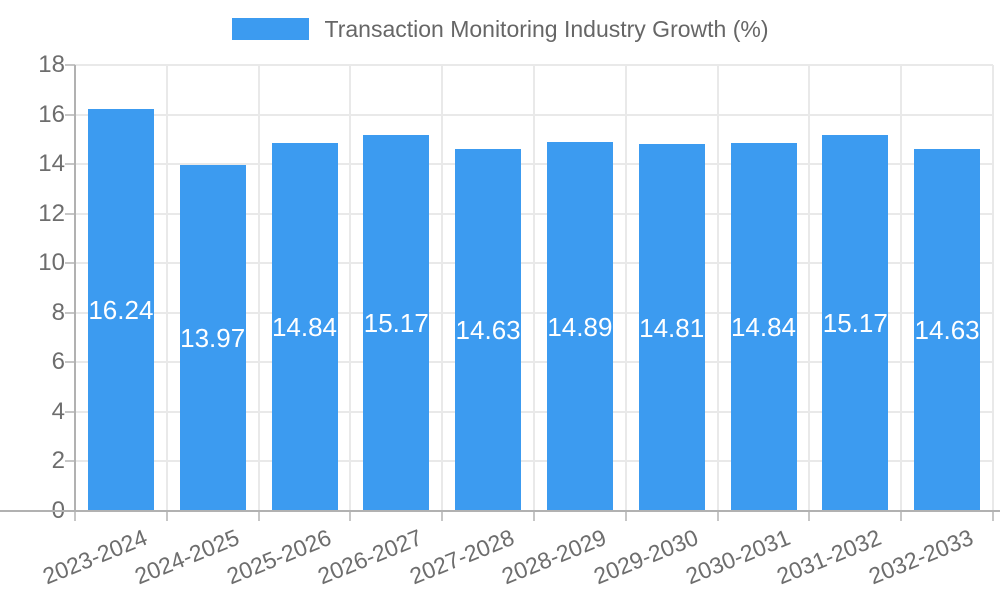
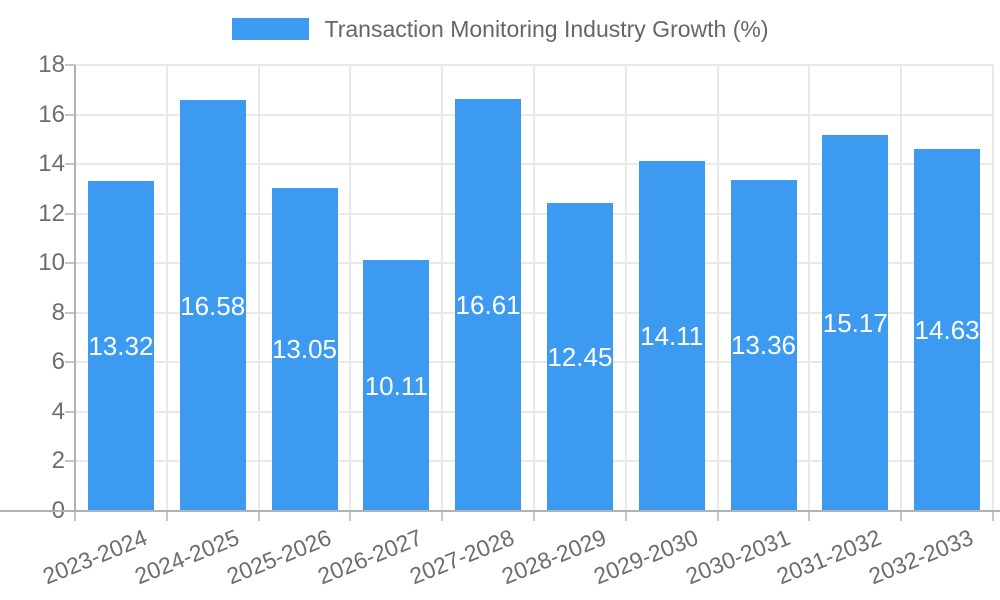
2023-2024: 16.24 -> 13.32
2024-2025: 13.97 -> 16.58
2025-2026: 14.84 -> 13.05
2026-2027: 15.17 -> 10.11
2027-2028: 14.63 -> 16.61
2028-2029: 14.89 -> 12.45
2029-2030: 14.81 -> 14.11
2030-2031: 14.84 -> 13.36
